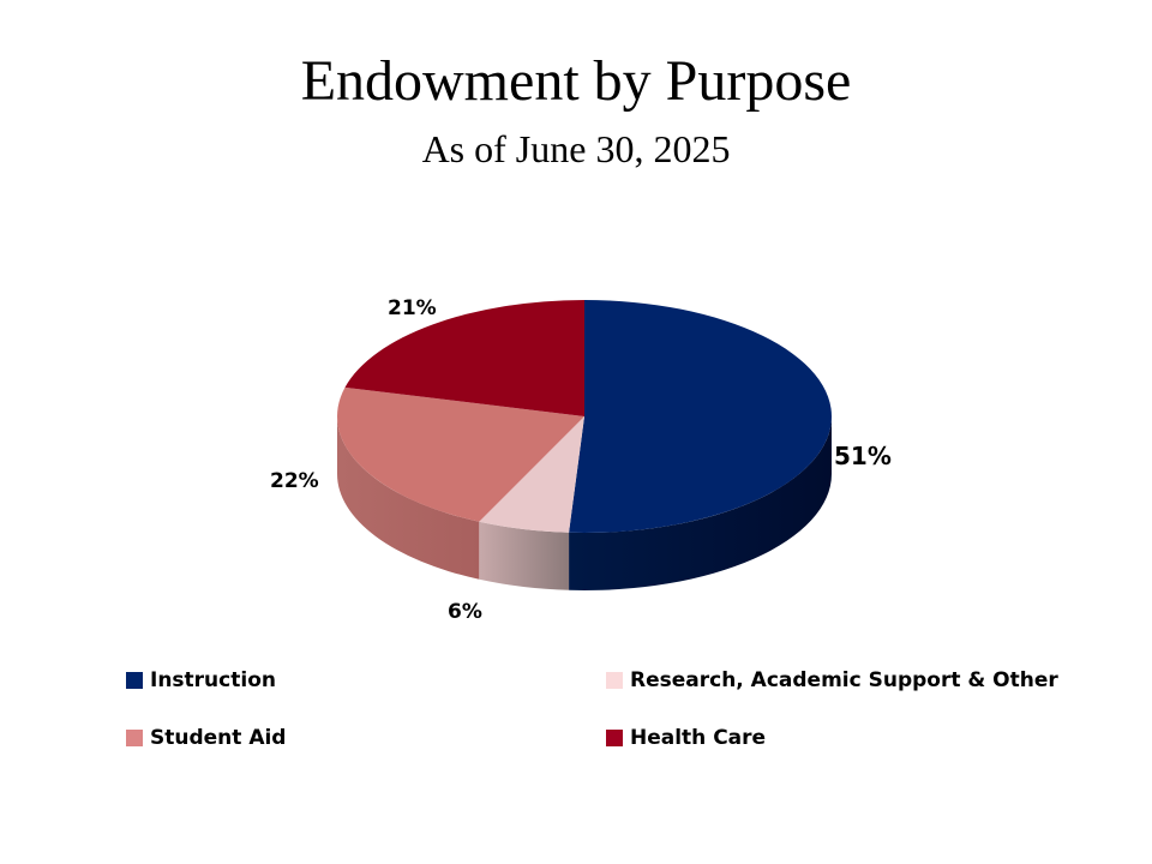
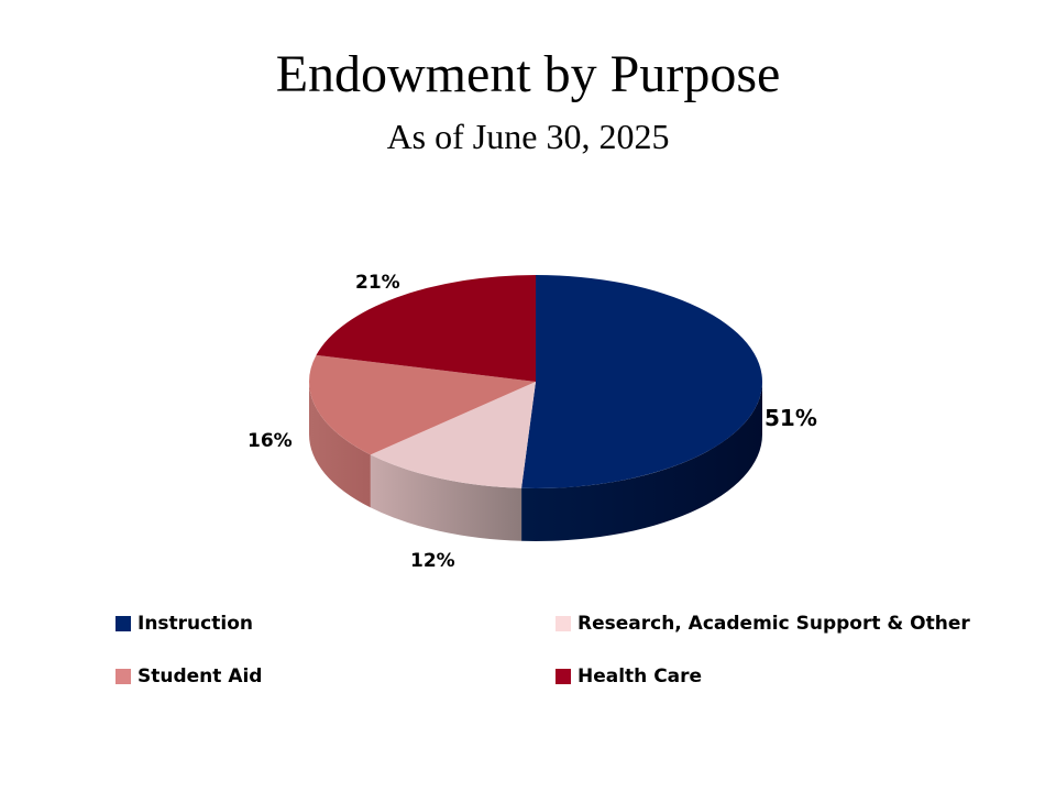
Research, Academic Support & Other: 6% -> 12%
Student Aid: 22% -> 16%
